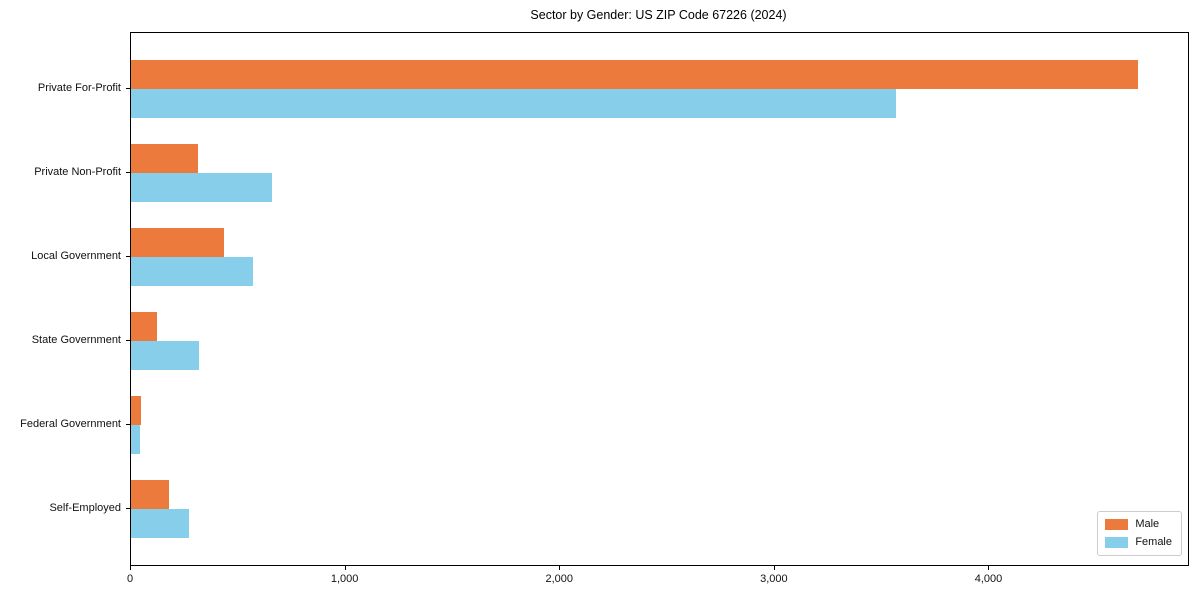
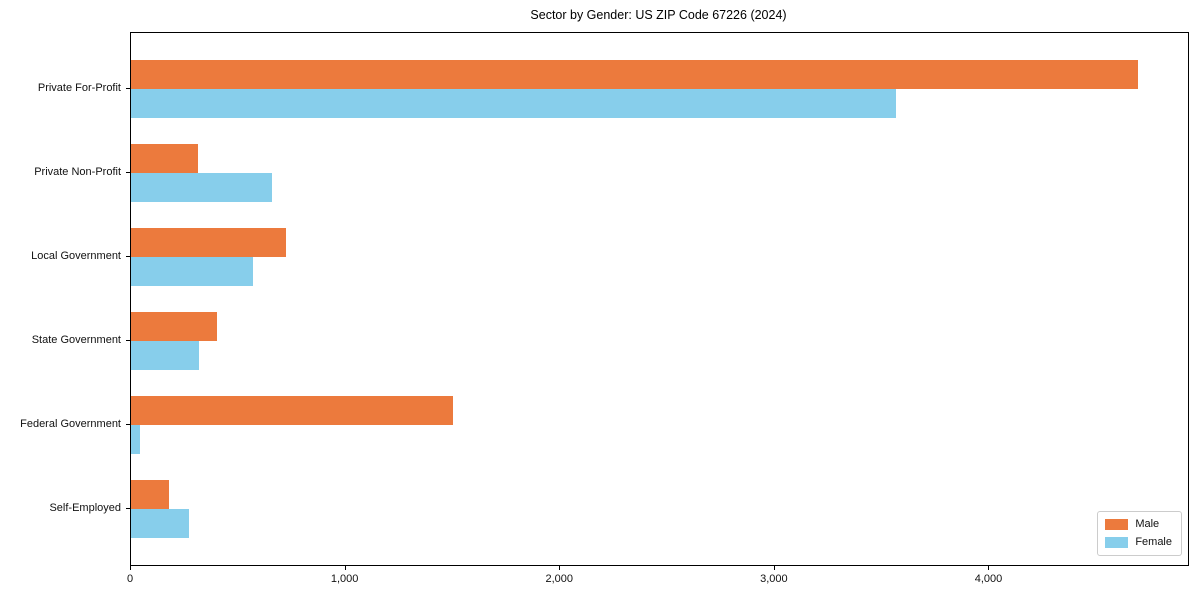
Male/Local Government: 440 -> 720
Male/State Government: 120 -> 400
Male/Federal Government: 50 -> 1500
